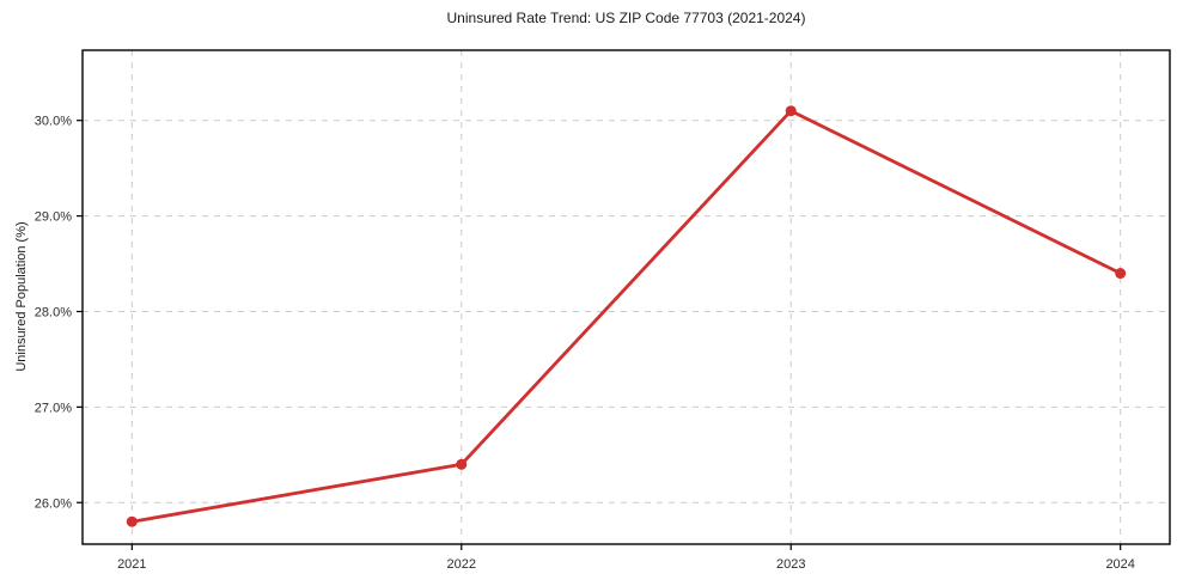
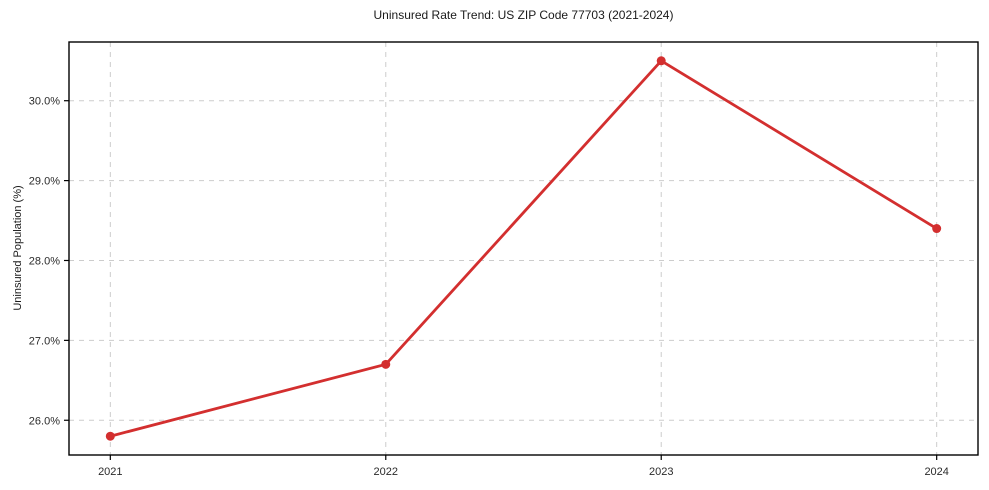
2022: 26.4% -> 26.7%
2023: 30.1% -> 30.5%
